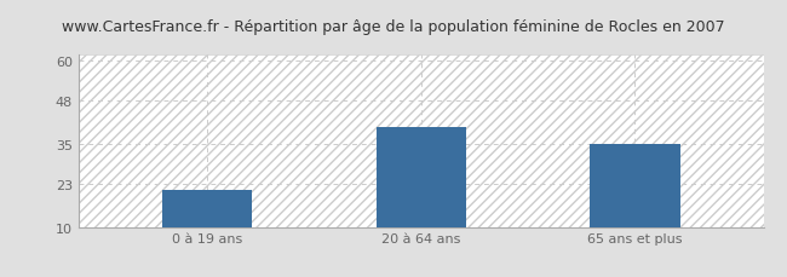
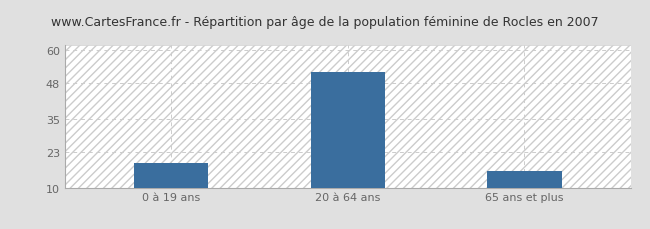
0 à 19 ans: 21 -> 19
20 à 64 ans: 40 -> 52
65 ans et plus: 35 -> 16
